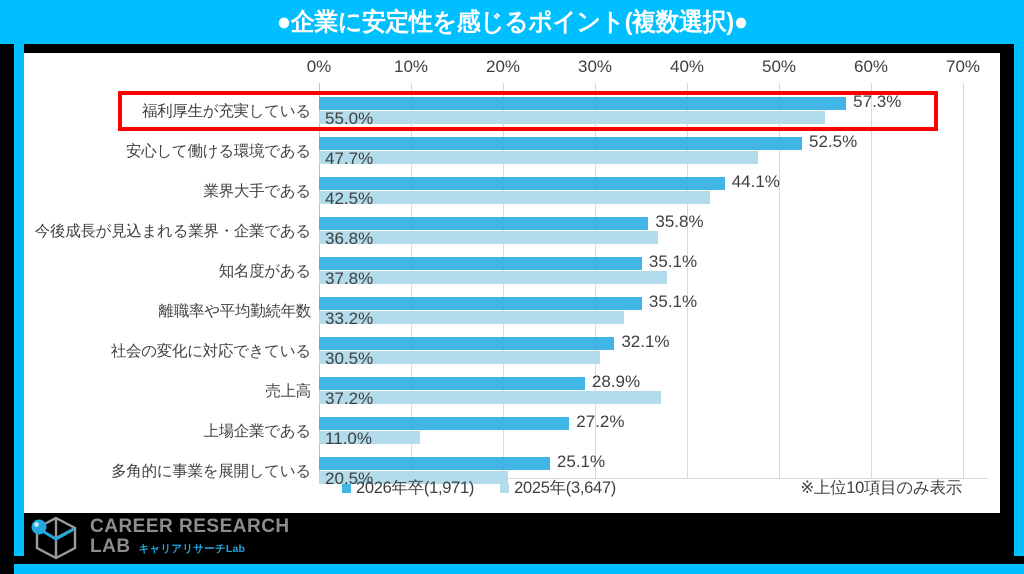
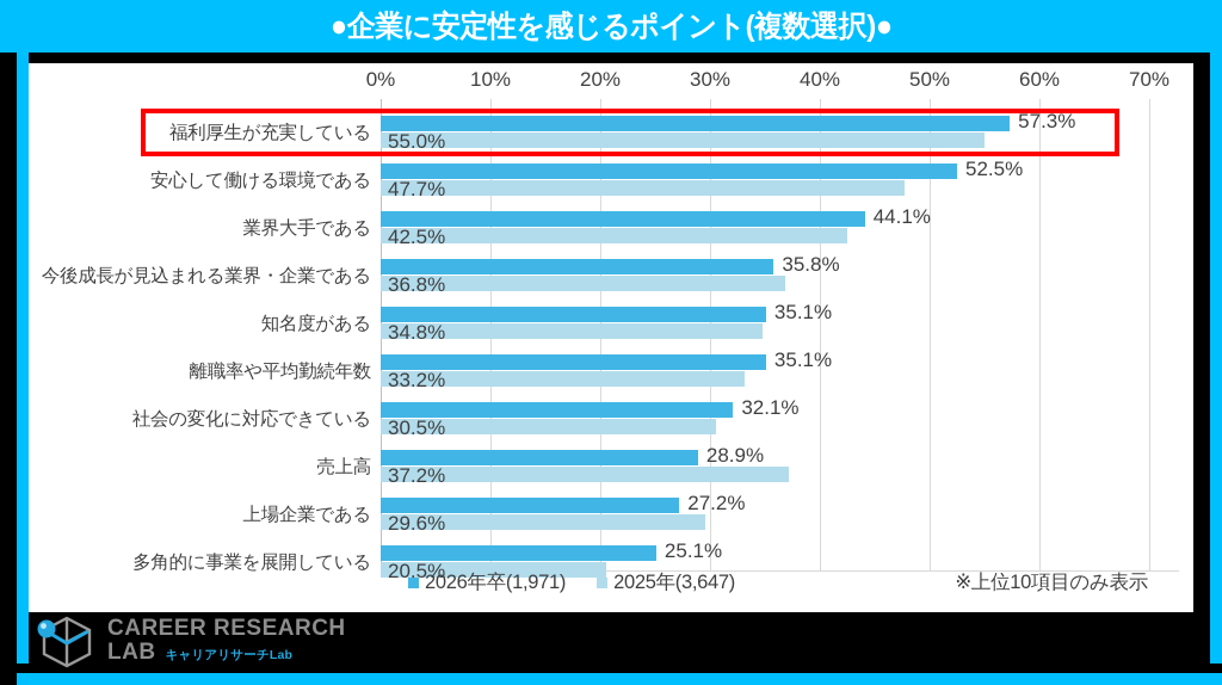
2025年(3,647)/知名度がある: 37.8% -> 34.8%
2025年(3,647)/上場企業である: 11.0% -> 29.6%
